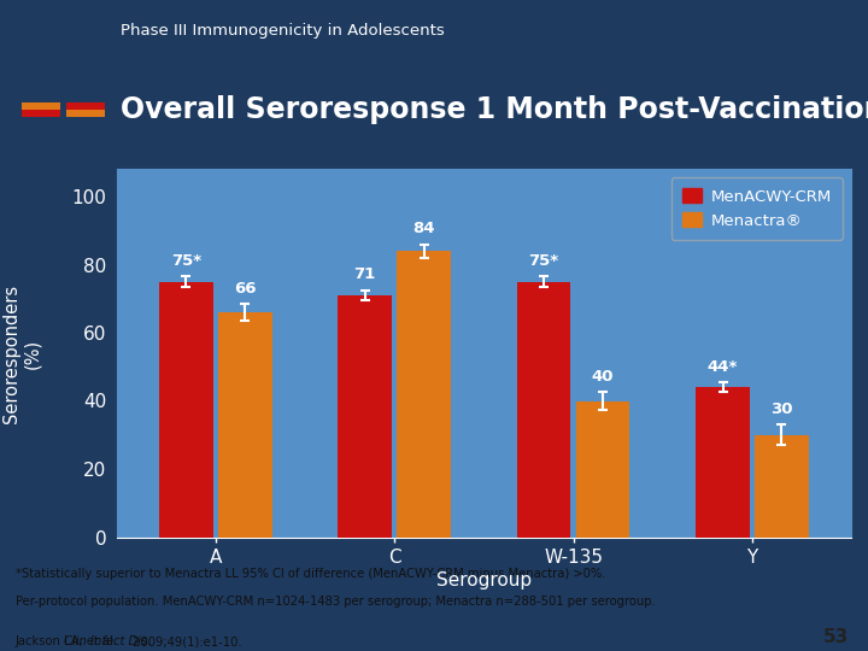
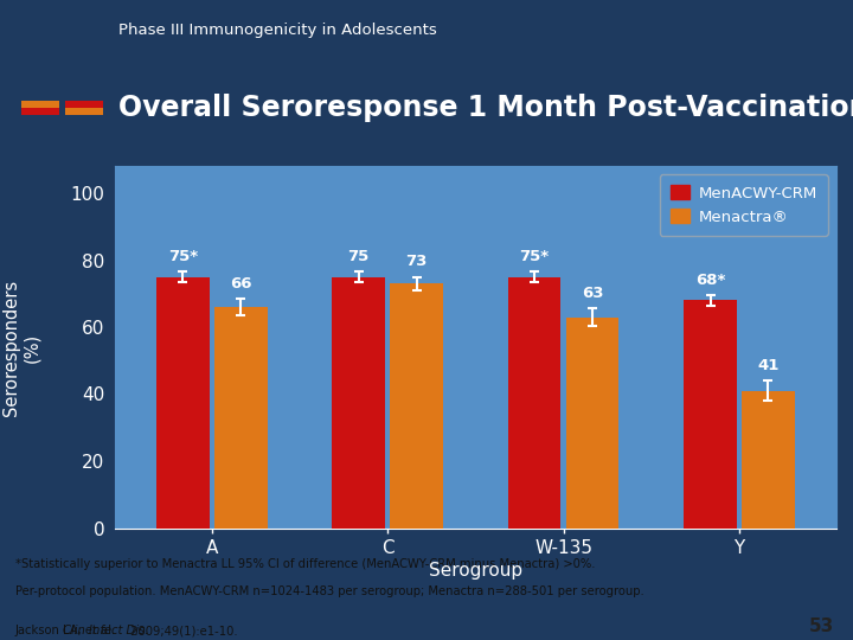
MenACWY-CRM/C: 71 -> 75
Menactra®/C: 84 -> 73
Menactra®/W-135: 40 -> 63
MenACWY-CRM/Y: 44* -> 68*
Menactra®/Y: 30 -> 41
